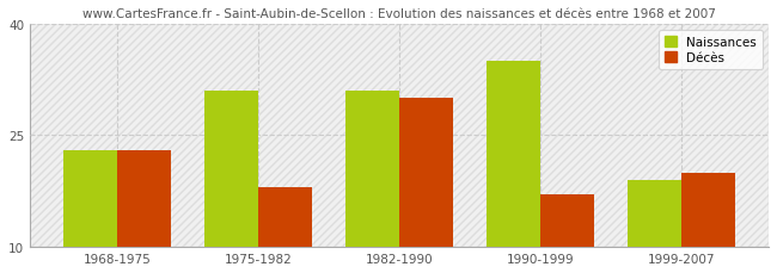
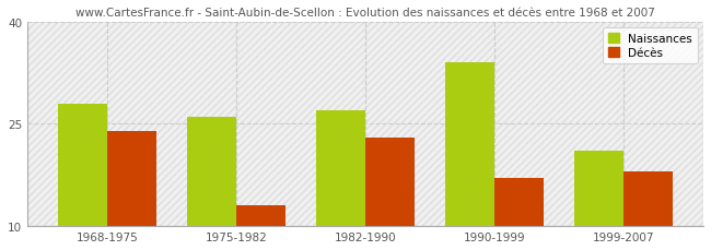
Naissances/1968-1975: 23 -> 28
Décès/1968-1975: 23 -> 24
Naissances/1975-1982: 31 -> 26
Décès/1975-1982: 18 -> 13
Naissances/1982-1990: 31 -> 27
Décès/1982-1990: 30 -> 23
Naissances/1990-1999: 35 -> 34
Naissances/1999-2007: 19 -> 21
Décès/1999-2007: 20 -> 18
